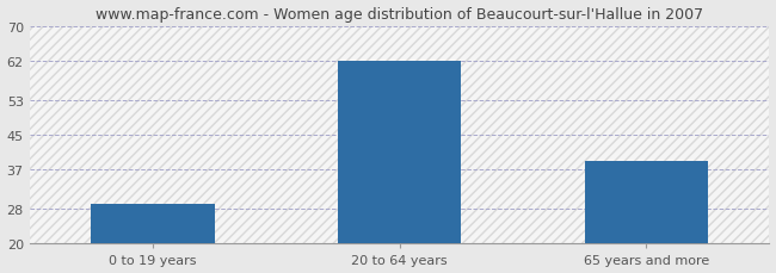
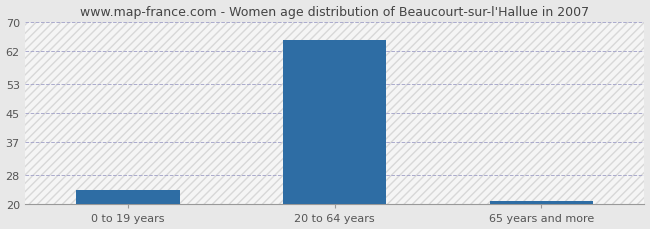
0 to 19 years: 29 -> 24
20 to 64 years: 62 -> 65
65 years and more: 39 -> 21
